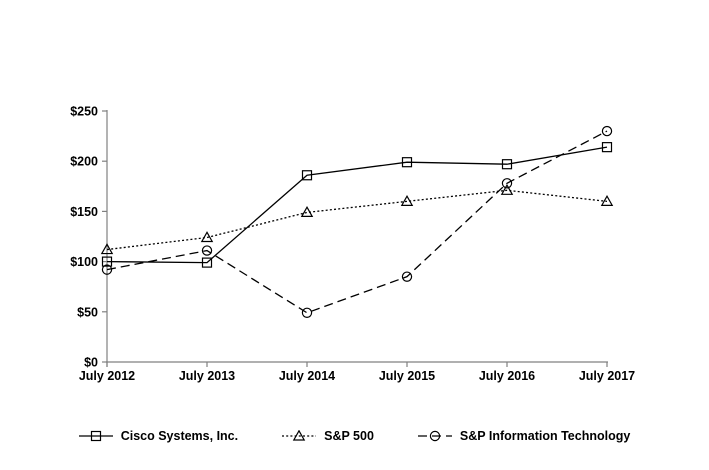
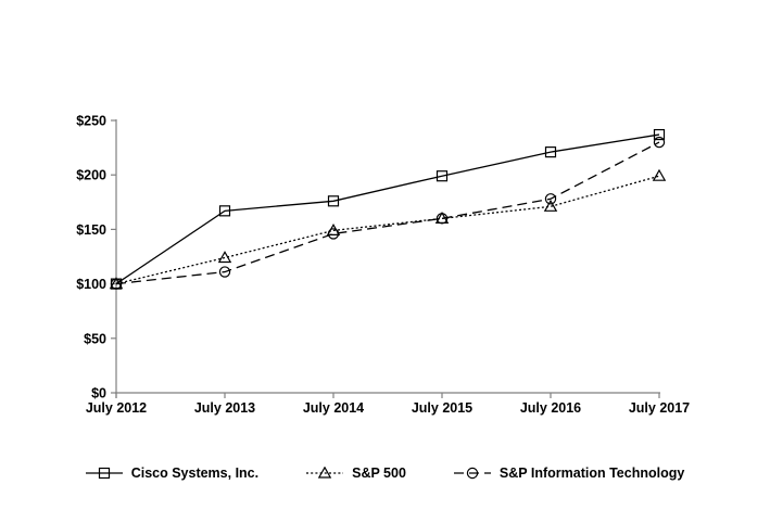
S&P 500/July 2012: $112 -> $100
S&P Information Technology/July 2012: $92 -> $100
Cisco Systems, Inc./July 2013: $99 -> $167
Cisco Systems, Inc./July 2014: $186 -> $176
S&P Information Technology/July 2014: $49 -> $146
S&P Information Technology/July 2015: $85 -> $160
Cisco Systems, Inc./July 2016: $197 -> $221
Cisco Systems, Inc./July 2017: $214 -> $237
S&P 500/July 2017: $160 -> $199
